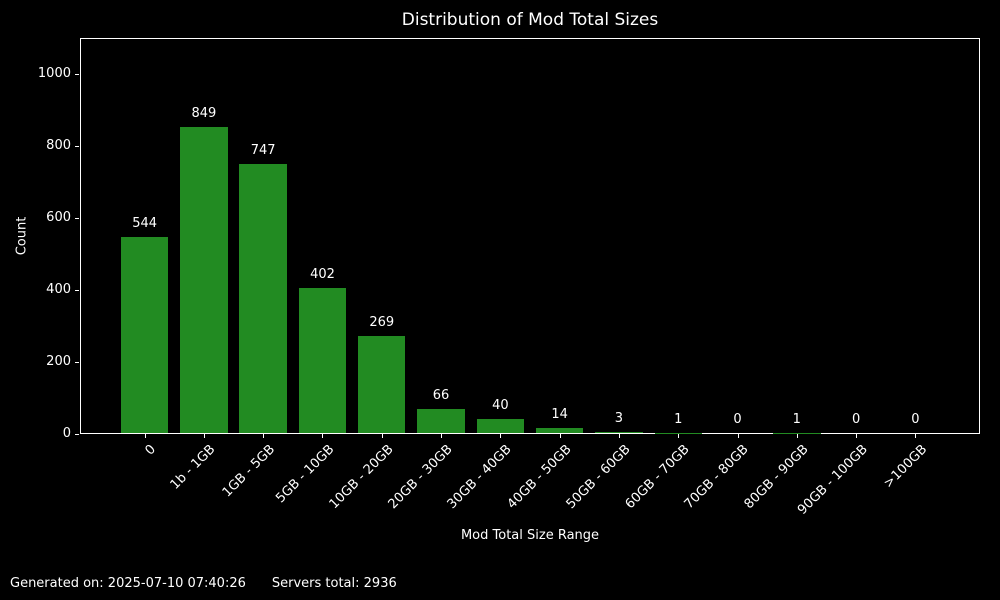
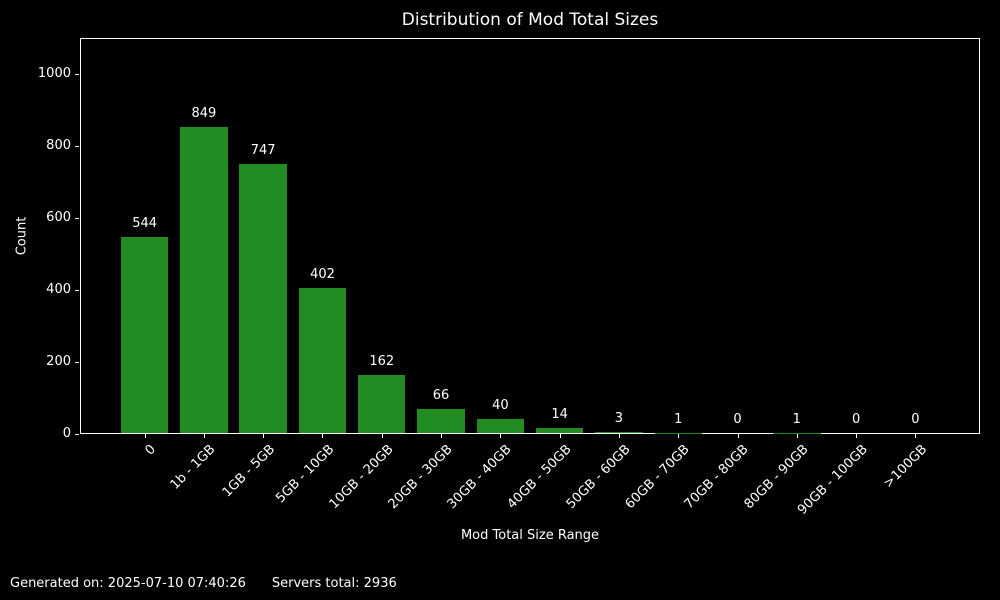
10GB - 20GB: 269 -> 162
